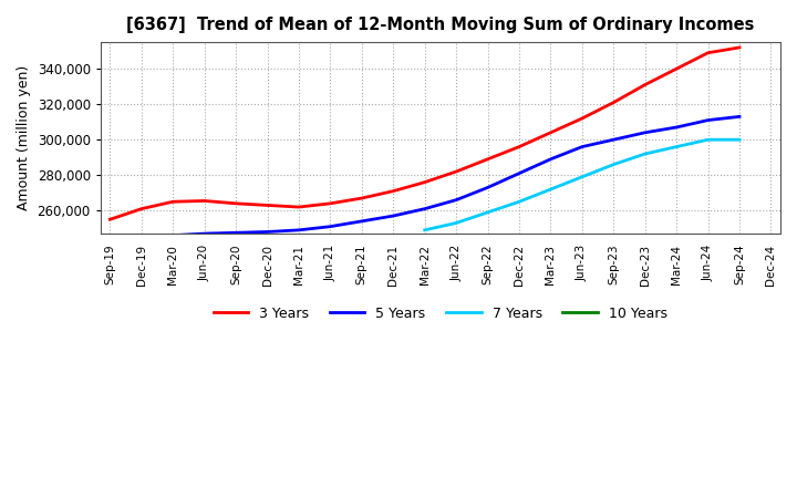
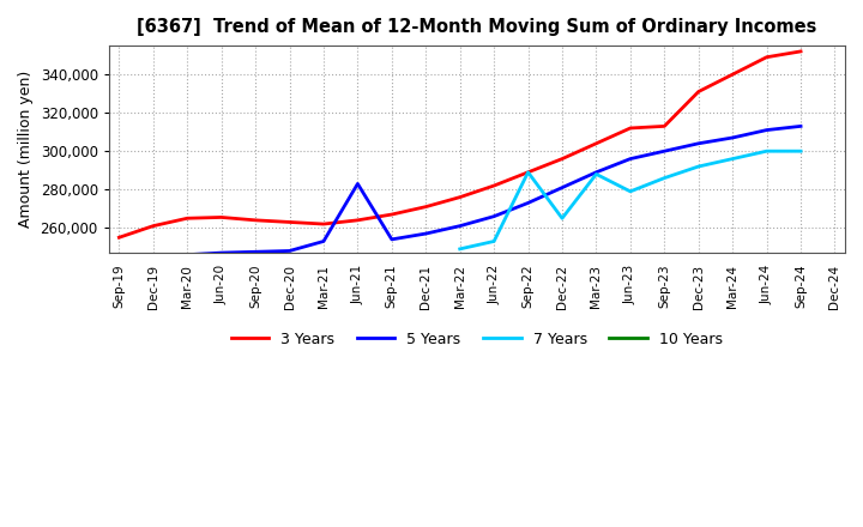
5 Years/Mar-21: 249,000 -> 253,000
5 Years/Jun-21: 251,000 -> 283,000
7 Years/Sep-22: 259,000 -> 289,000
7 Years/Mar-23: 272,000 -> 288,000
3 Years/Sep-23: 321,000 -> 313,000
